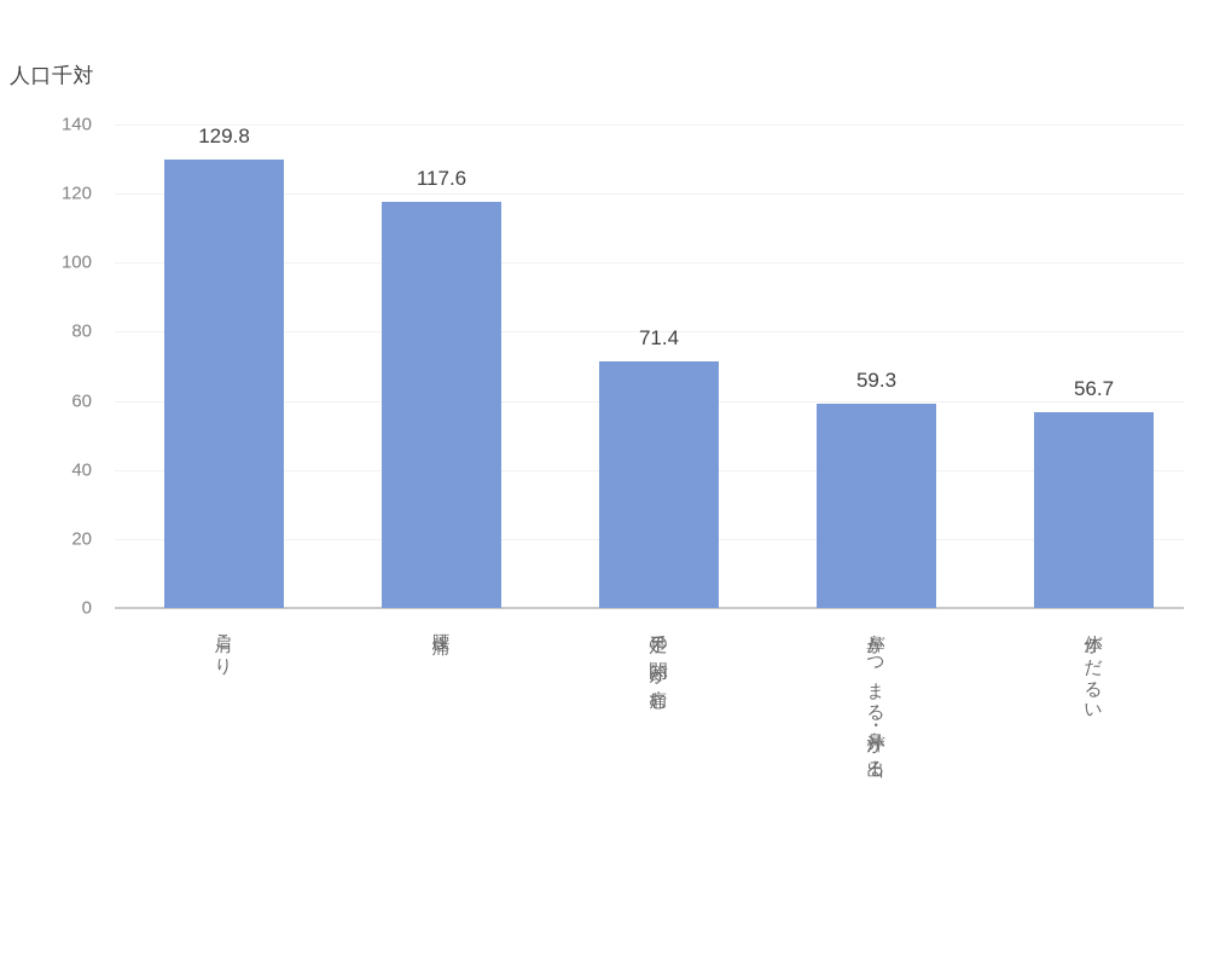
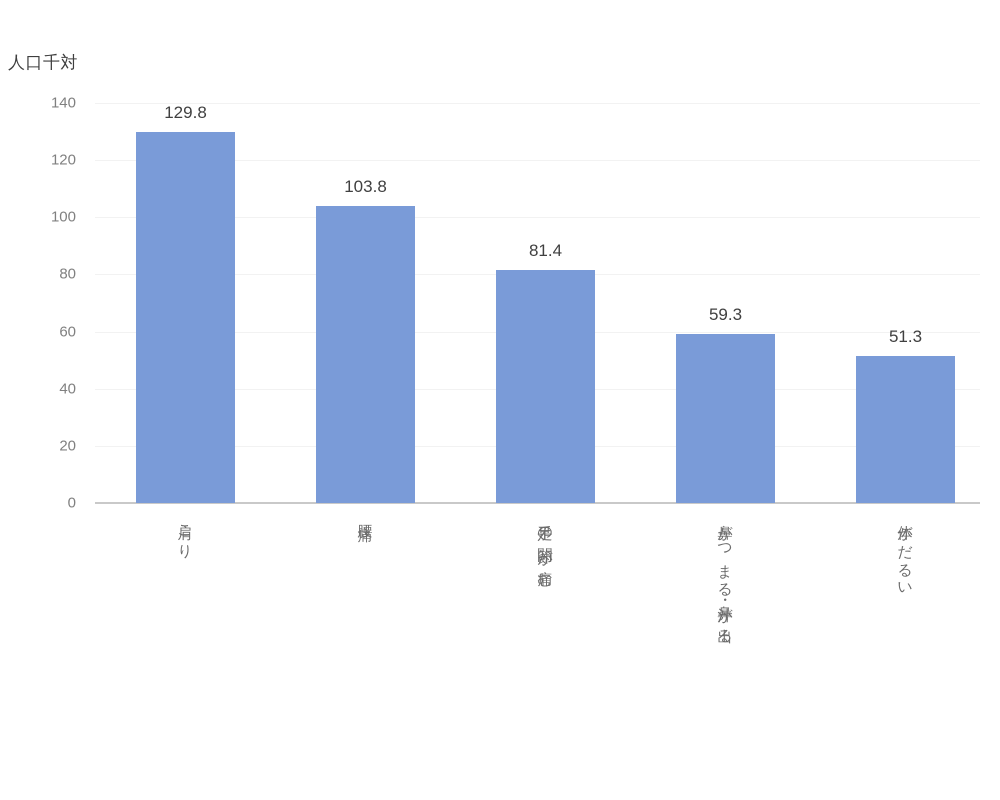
腰痛: 117.6 -> 103.8
手足の関節が痛む: 71.4 -> 81.4
体がだるい: 56.7 -> 51.3
